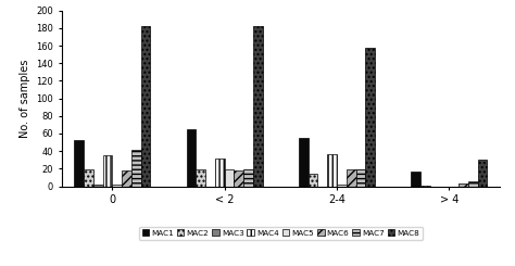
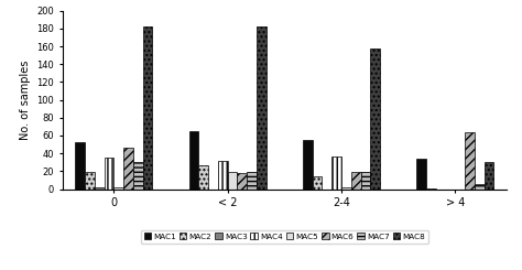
MAC6/0: 18 -> 46
MAC7/0: 42 -> 30
MAC2/< 2: 19 -> 26
MAC1/> 4: 17 -> 34
MAC6/> 4: 3 -> 64
